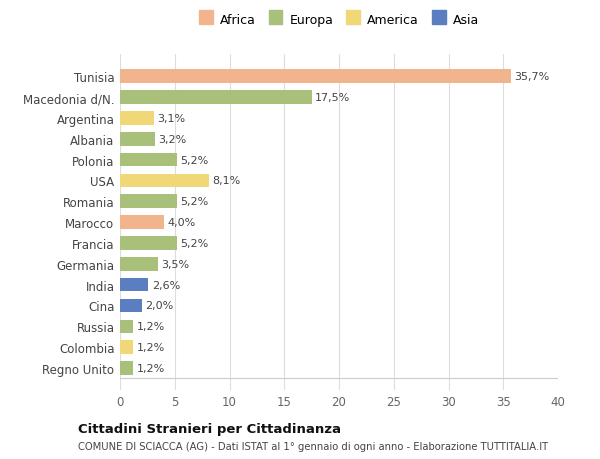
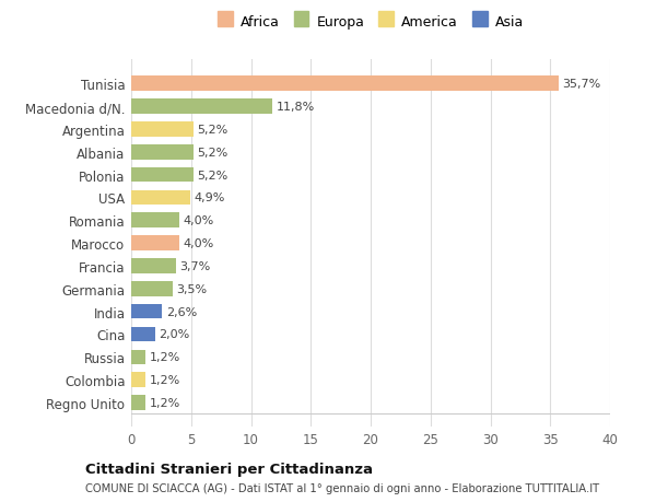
Macedonia d/N.: 17,5% -> 11,8%
Argentina: 3,1% -> 5,2%
Albania: 3,2% -> 5,2%
USA: 8,1% -> 4,9%
Romania: 5,2% -> 4,0%
Francia: 5,2% -> 3,7%
